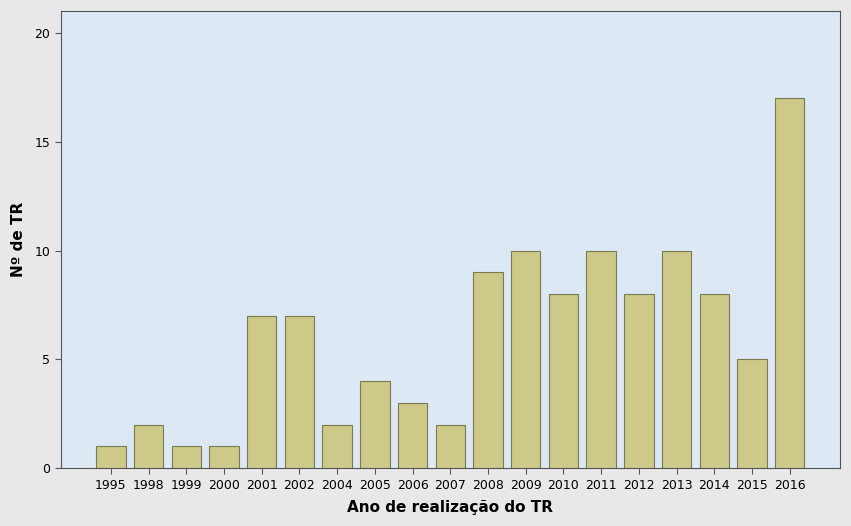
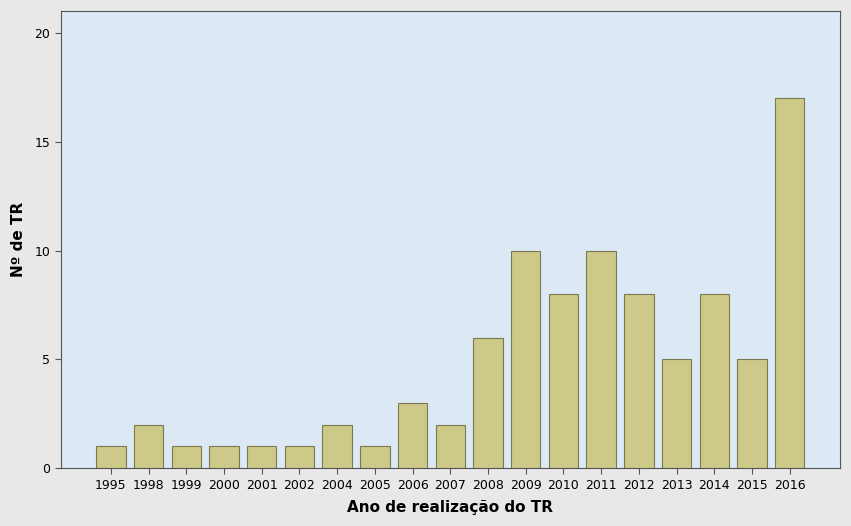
2001: 7 -> 1
2002: 7 -> 1
2005: 4 -> 1
2008: 9 -> 6
2013: 10 -> 5
